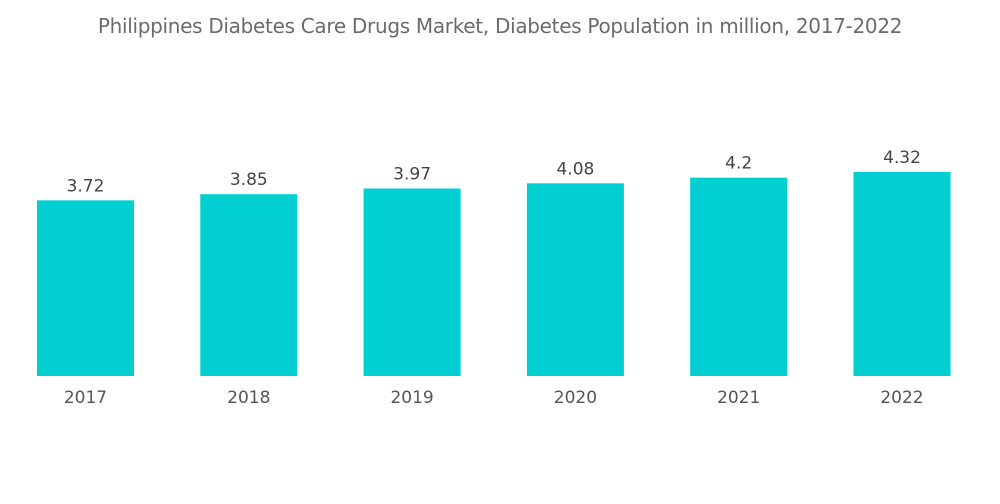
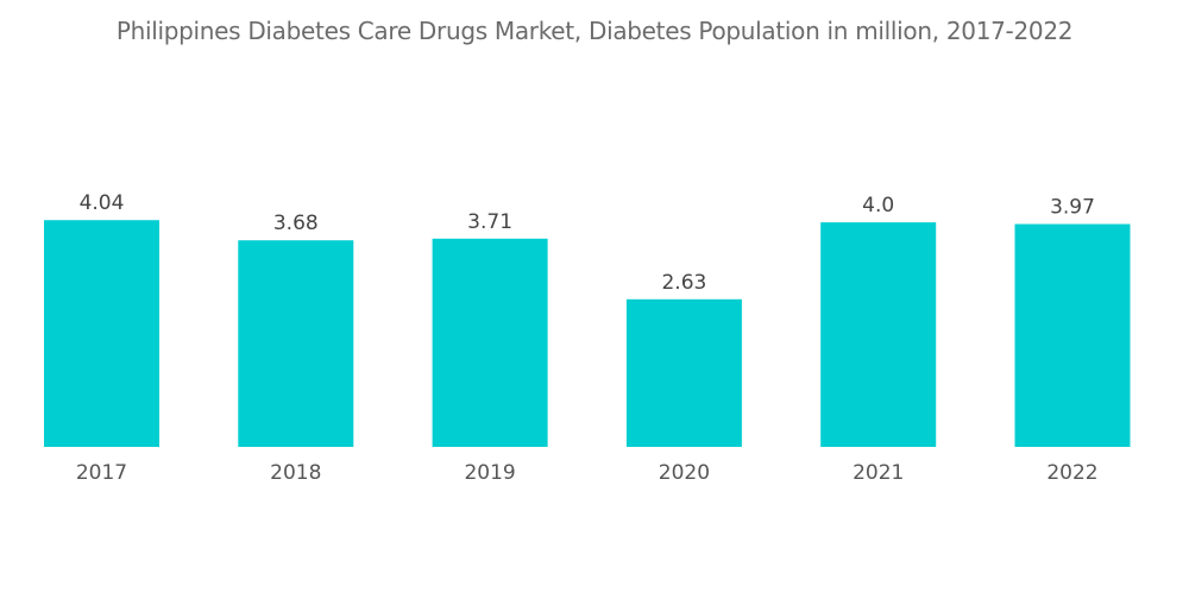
2017: 3.72 -> 4.04
2018: 3.85 -> 3.68
2019: 3.97 -> 3.71
2020: 4.08 -> 2.63
2021: 4.2 -> 4.0
2022: 4.32 -> 3.97
